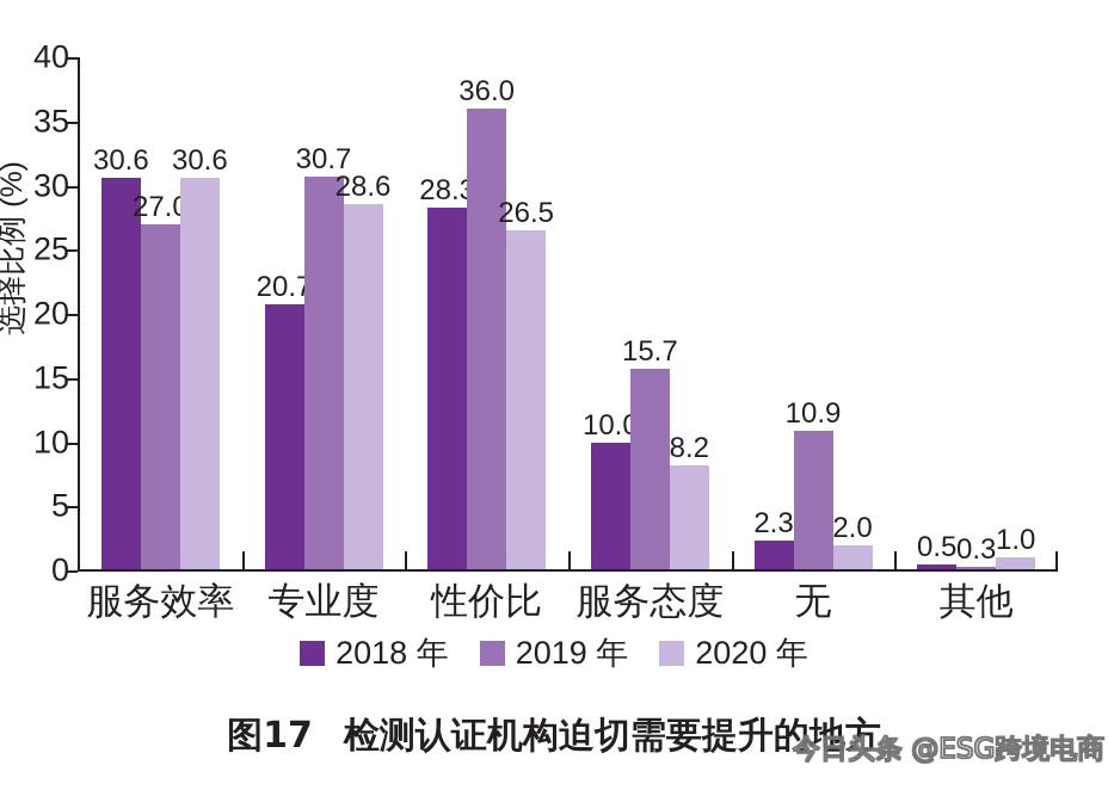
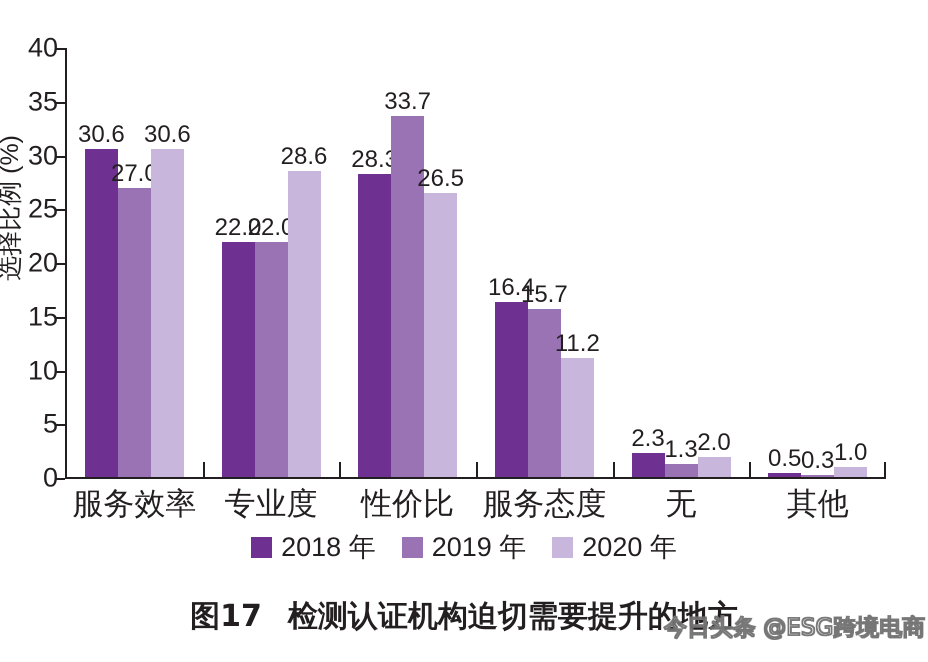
2018 年/专业度: 20.7 -> 22.0
2019 年/专业度: 30.7 -> 22.0
2019 年/性价比: 36.0 -> 33.7
2018 年/服务态度: 10.0 -> 16.4
2020 年/服务态度: 8.2 -> 11.2
2019 年/无: 10.9 -> 1.3
